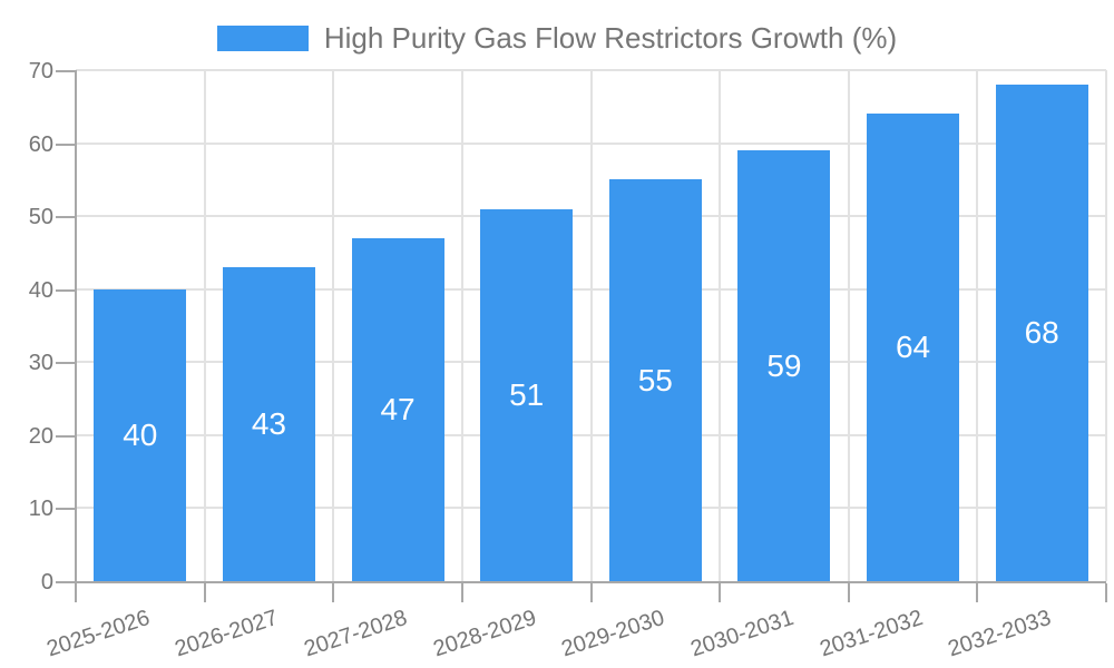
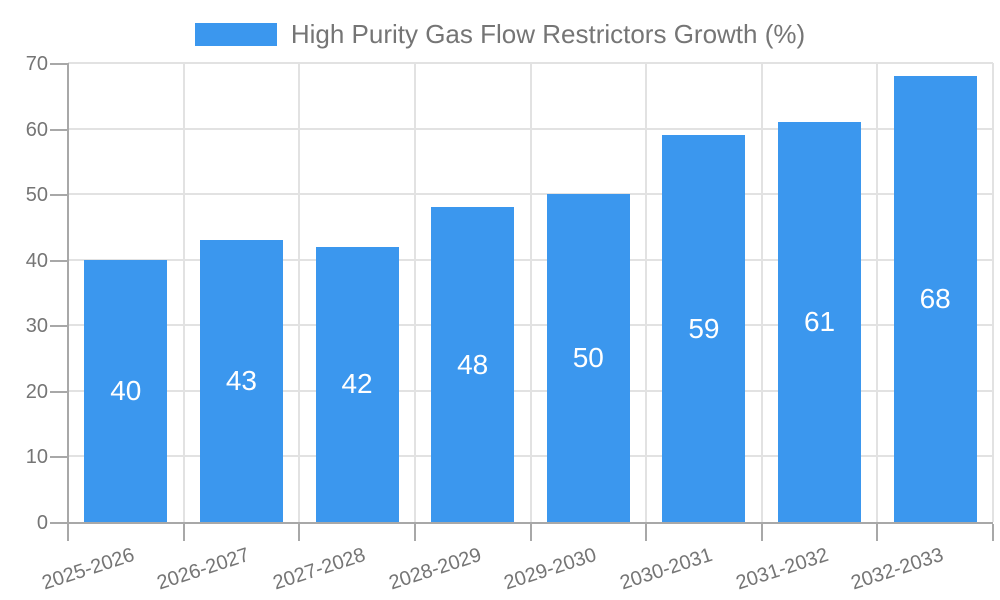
2027-2028: 47 -> 42
2028-2029: 51 -> 48
2029-2030: 55 -> 50
2031-2032: 64 -> 61
